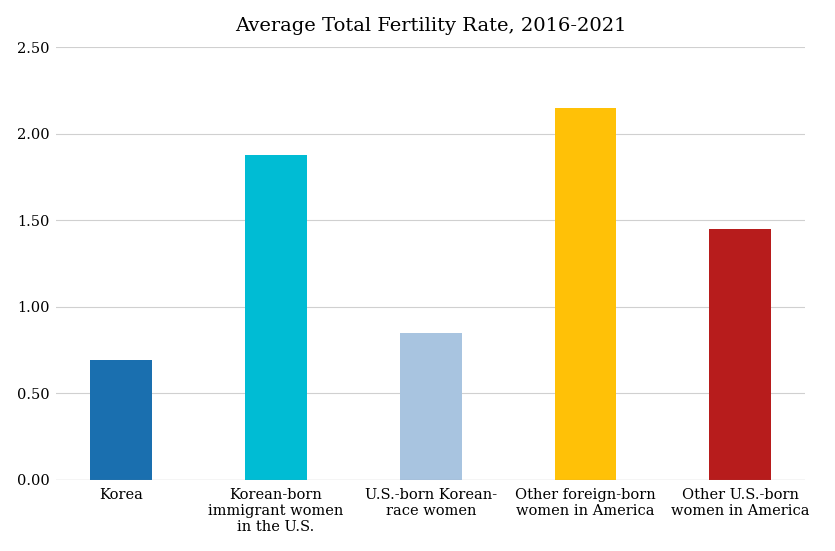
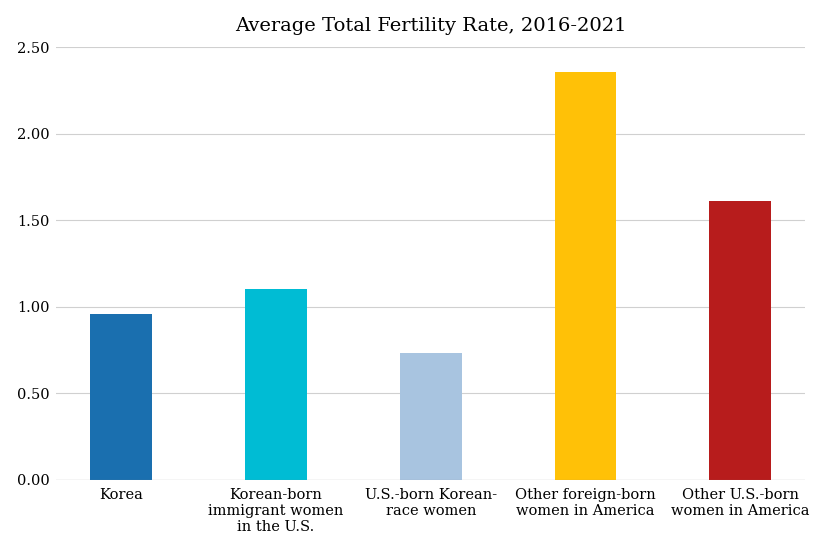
Korea: 0.69 -> 0.96
Korean-born immigrant women in the U.S.: 1.88 -> 1.10
U.S.-born Korean- race women: 0.85 -> 0.73
Other foreign-born women in America: 2.15 -> 2.36
Other U.S.-born women in America: 1.45 -> 1.61
